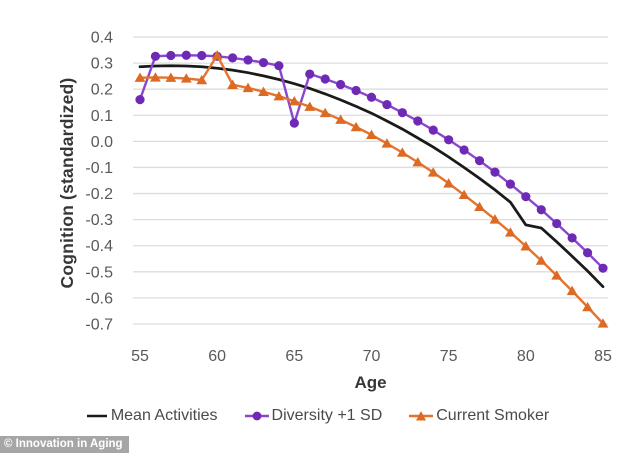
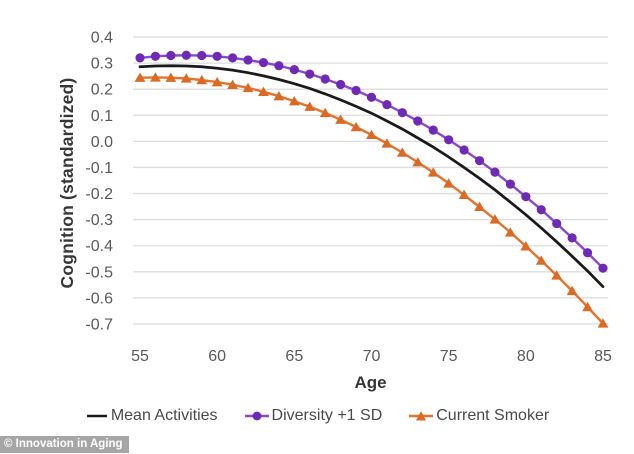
Diversity +1 SD/55: 0.16 -> 0.32
Current Smoker/60: 0.33 -> 0.23
Diversity +1 SD/65: 0.07 -> 0.28
Mean Activities/80: -0.32 -> -0.28
